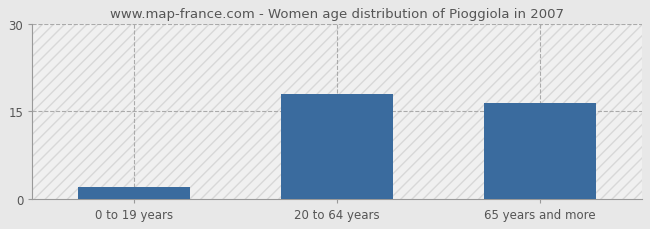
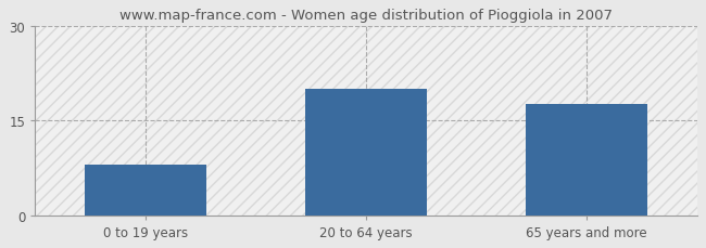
0 to 19 years: 2.0 -> 8.0
20 to 64 years: 18.0 -> 20.0
65 years and more: 16.5 -> 17.6
